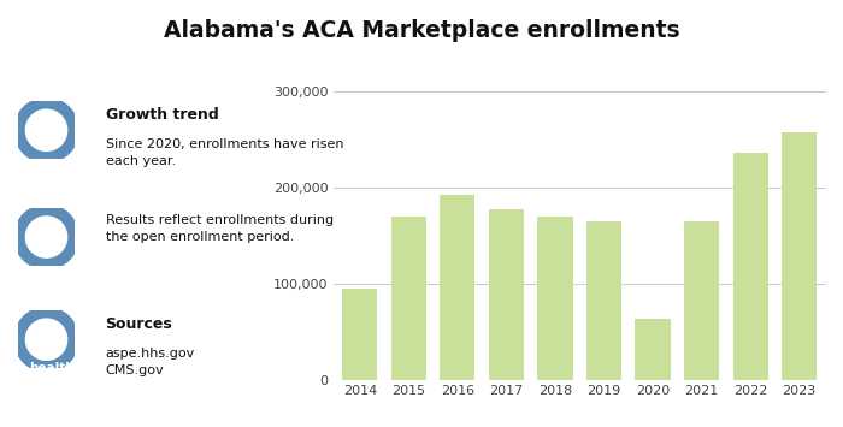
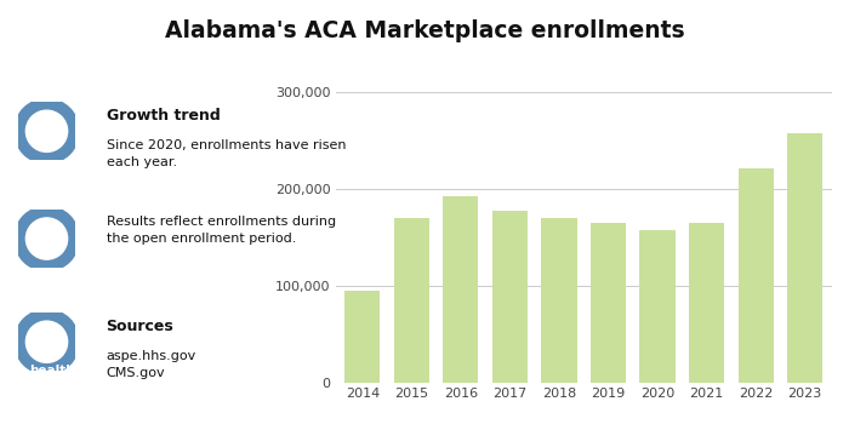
2020: 64,000 -> 158,000
2022: 236,000 -> 222,000
